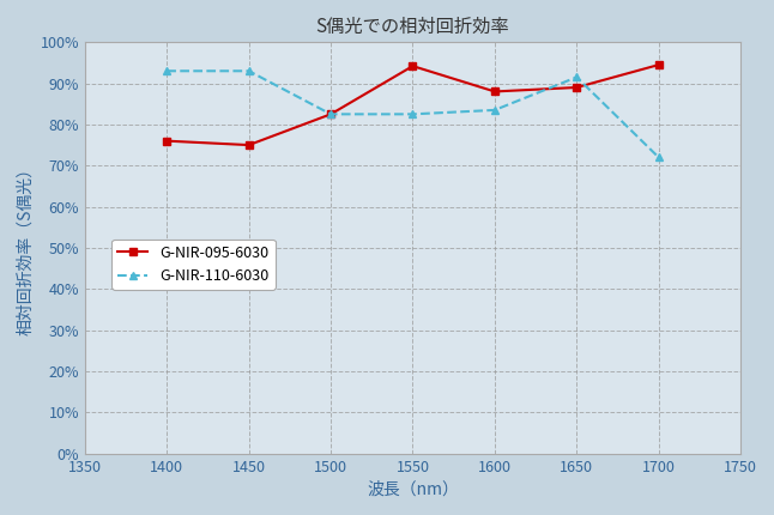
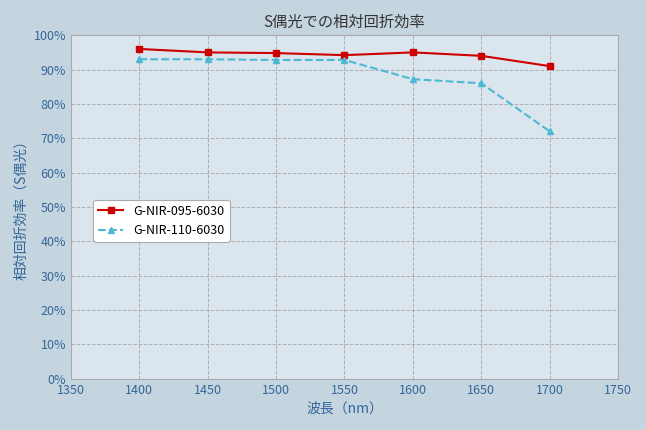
G-NIR-095-6030/1400: 76.0% -> 96.0%
G-NIR-095-6030/1450: 75.0% -> 95.0%
G-NIR-095-6030/1500: 82.5% -> 94.8%
G-NIR-110-6030/1500: 82.5% -> 92.8%
G-NIR-110-6030/1550: 82.5% -> 92.8%
G-NIR-095-6030/1600: 88.0% -> 95.0%
G-NIR-110-6030/1600: 83.5% -> 87.2%
G-NIR-095-6030/1650: 89.0% -> 94.0%
G-NIR-110-6030/1650: 91.5% -> 86.0%
G-NIR-095-6030/1700: 94.5% -> 91.0%
